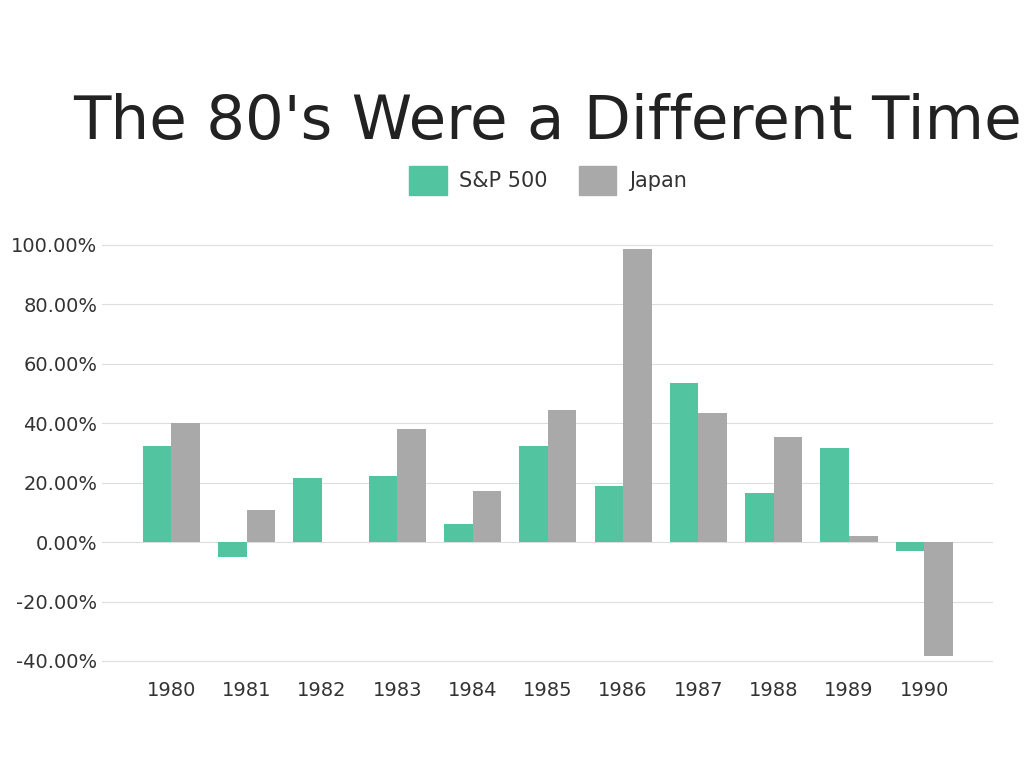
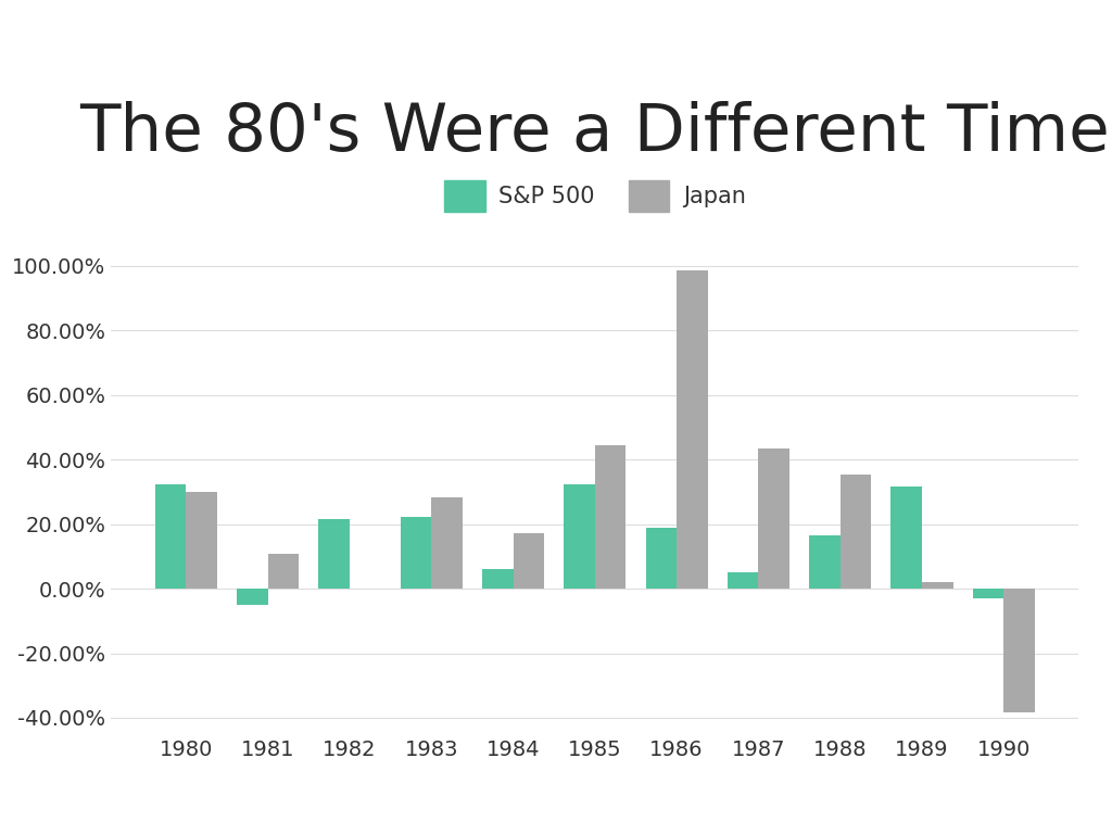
Japan/1980: 40.0% -> 29.8%
Japan/1983: 38.0% -> 28.2%
S&P 500/1987: 53.5% -> 5.2%
